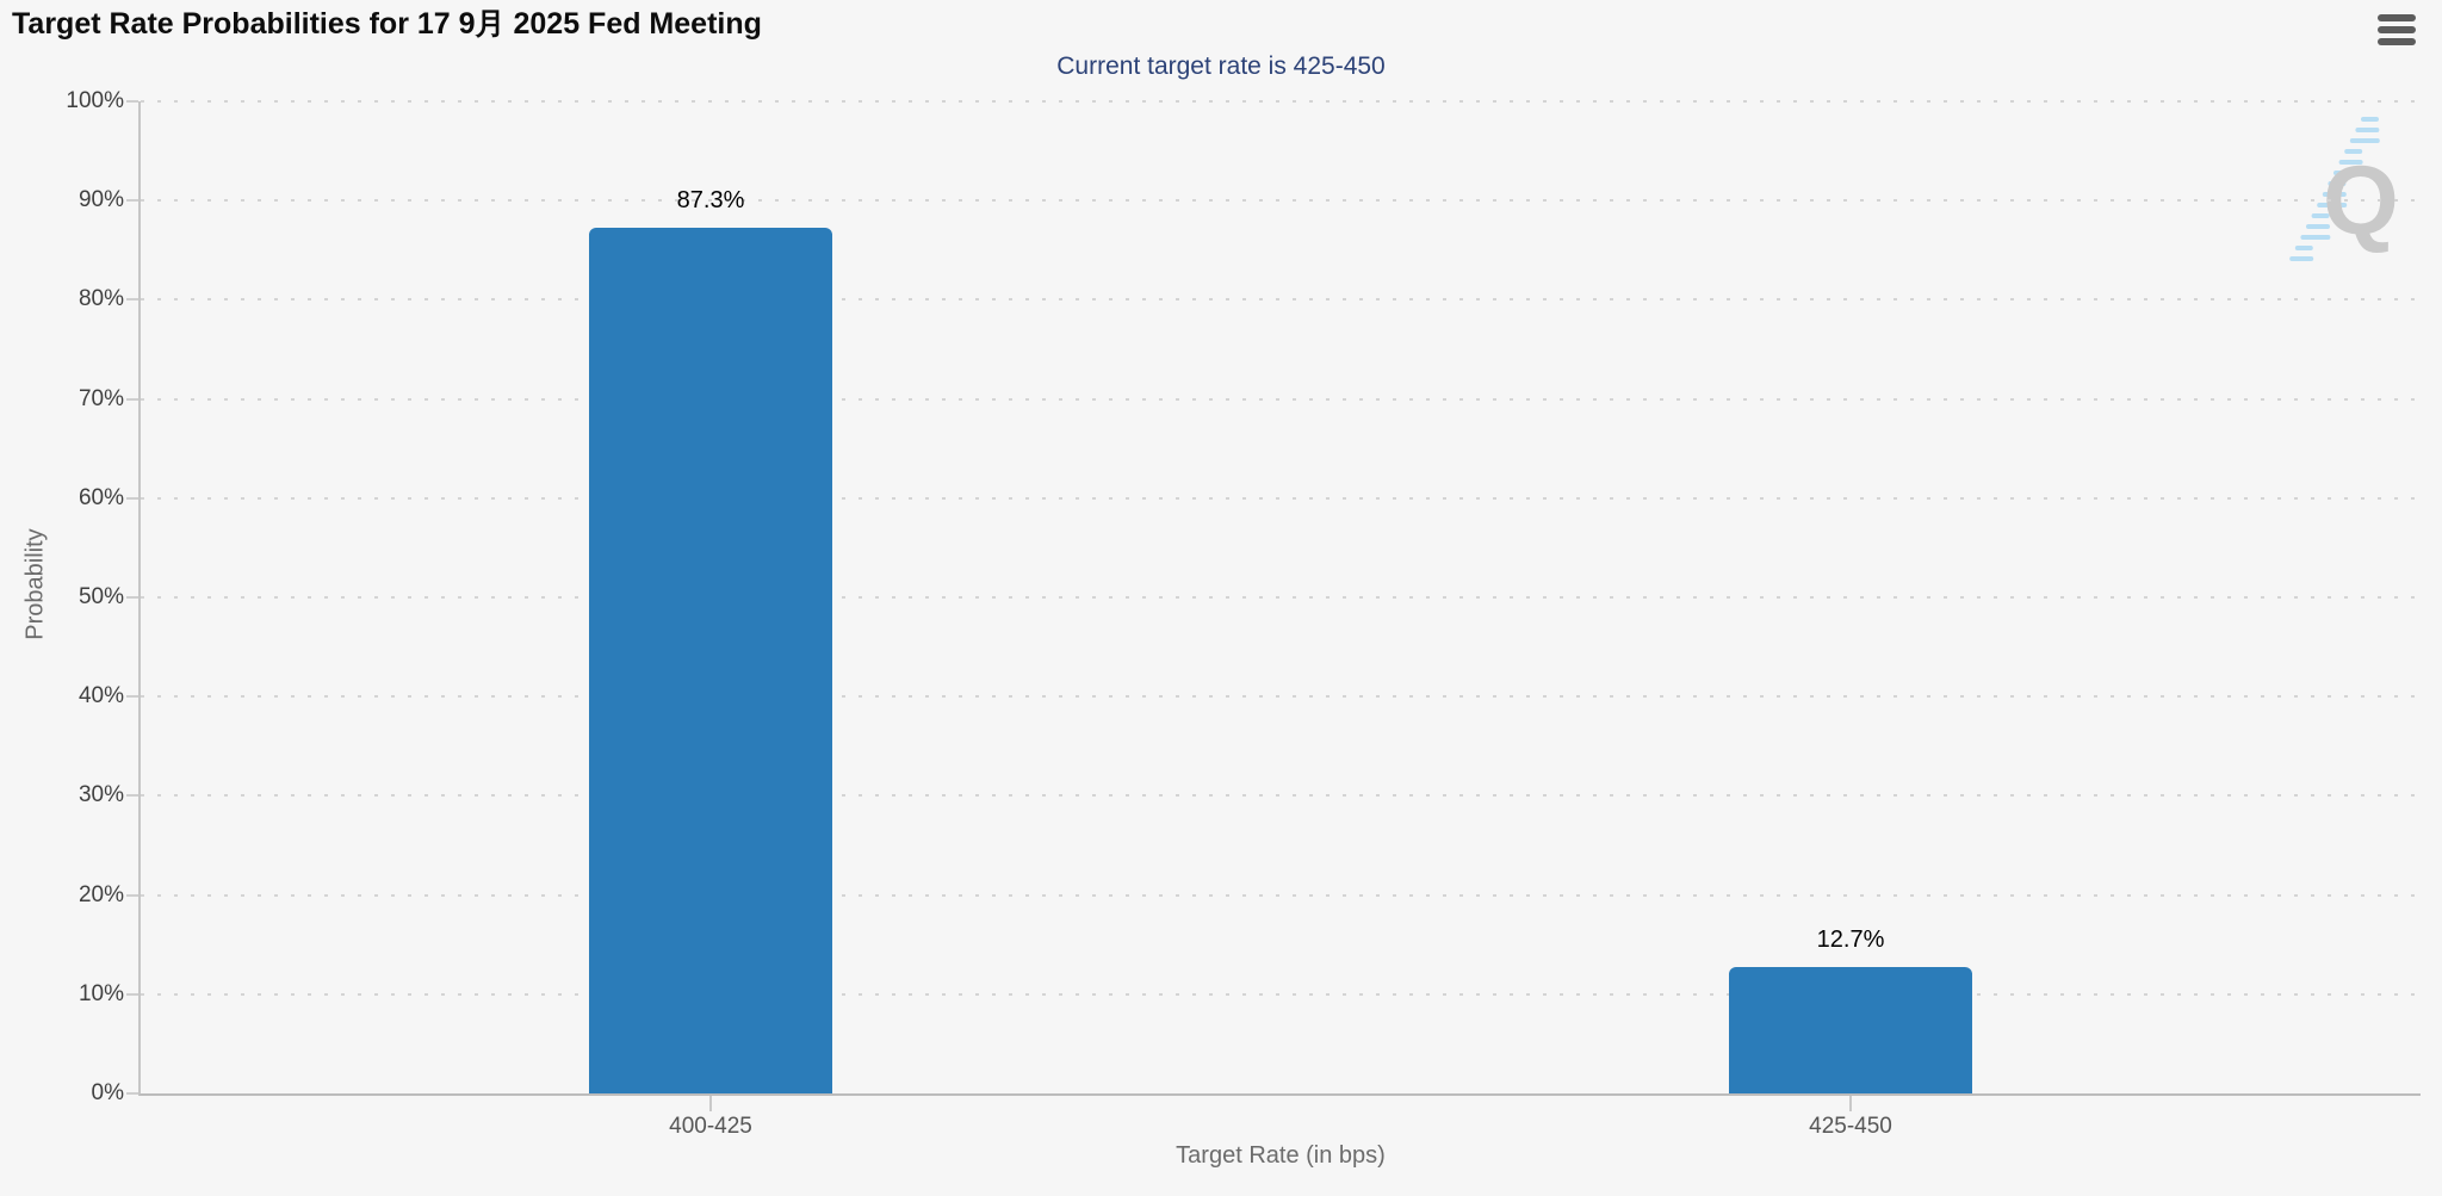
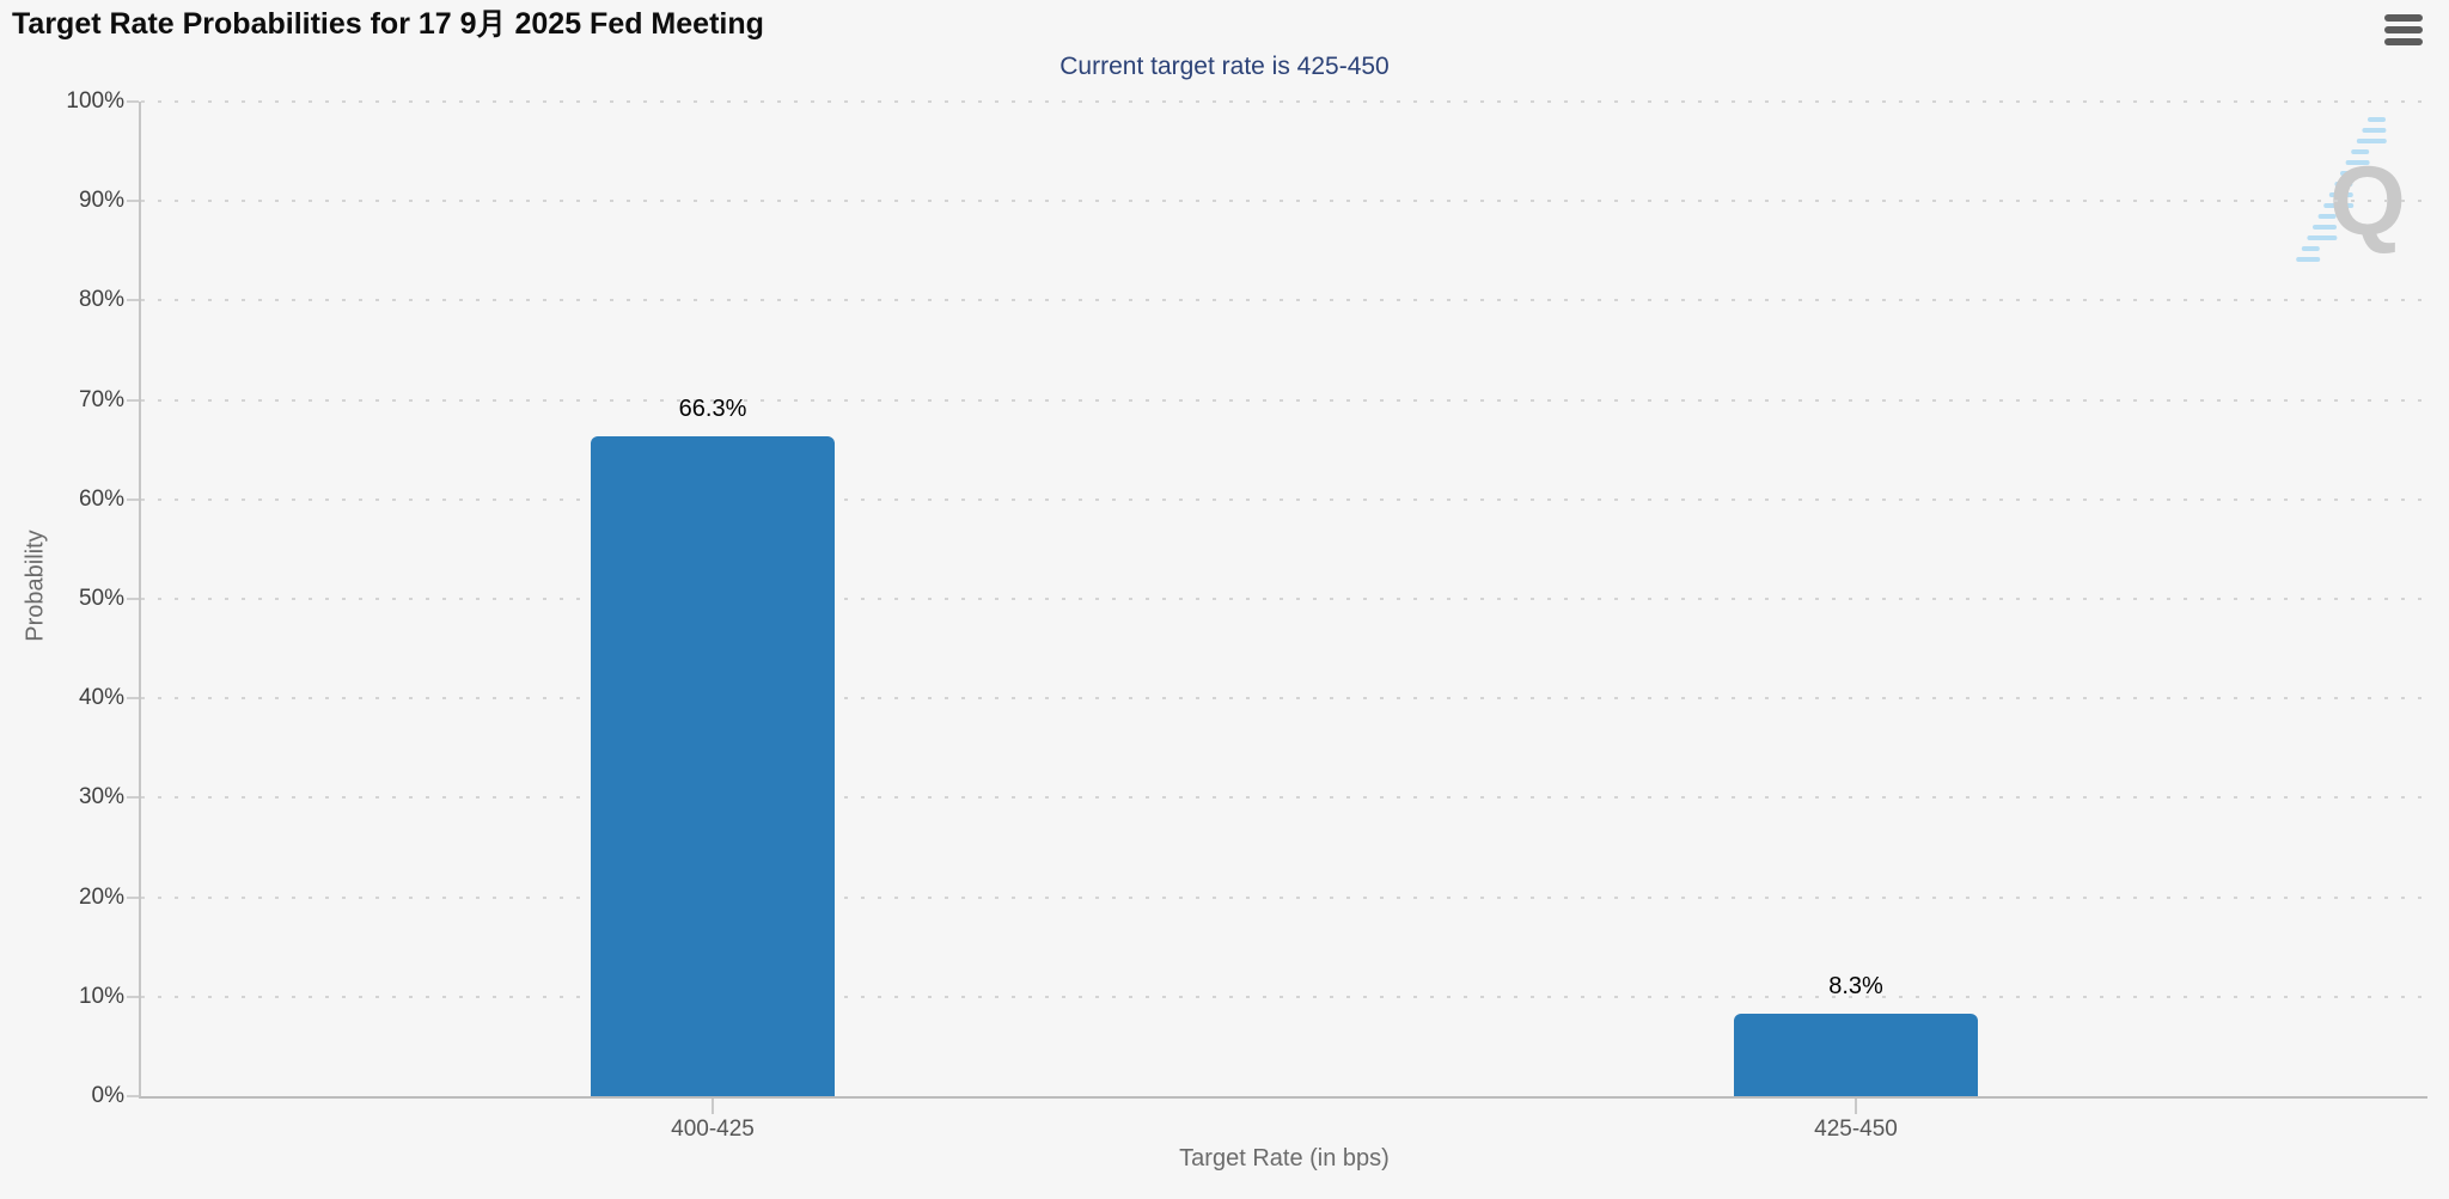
400-425: 87.3% -> 66.3%
425-450: 12.7% -> 8.3%
